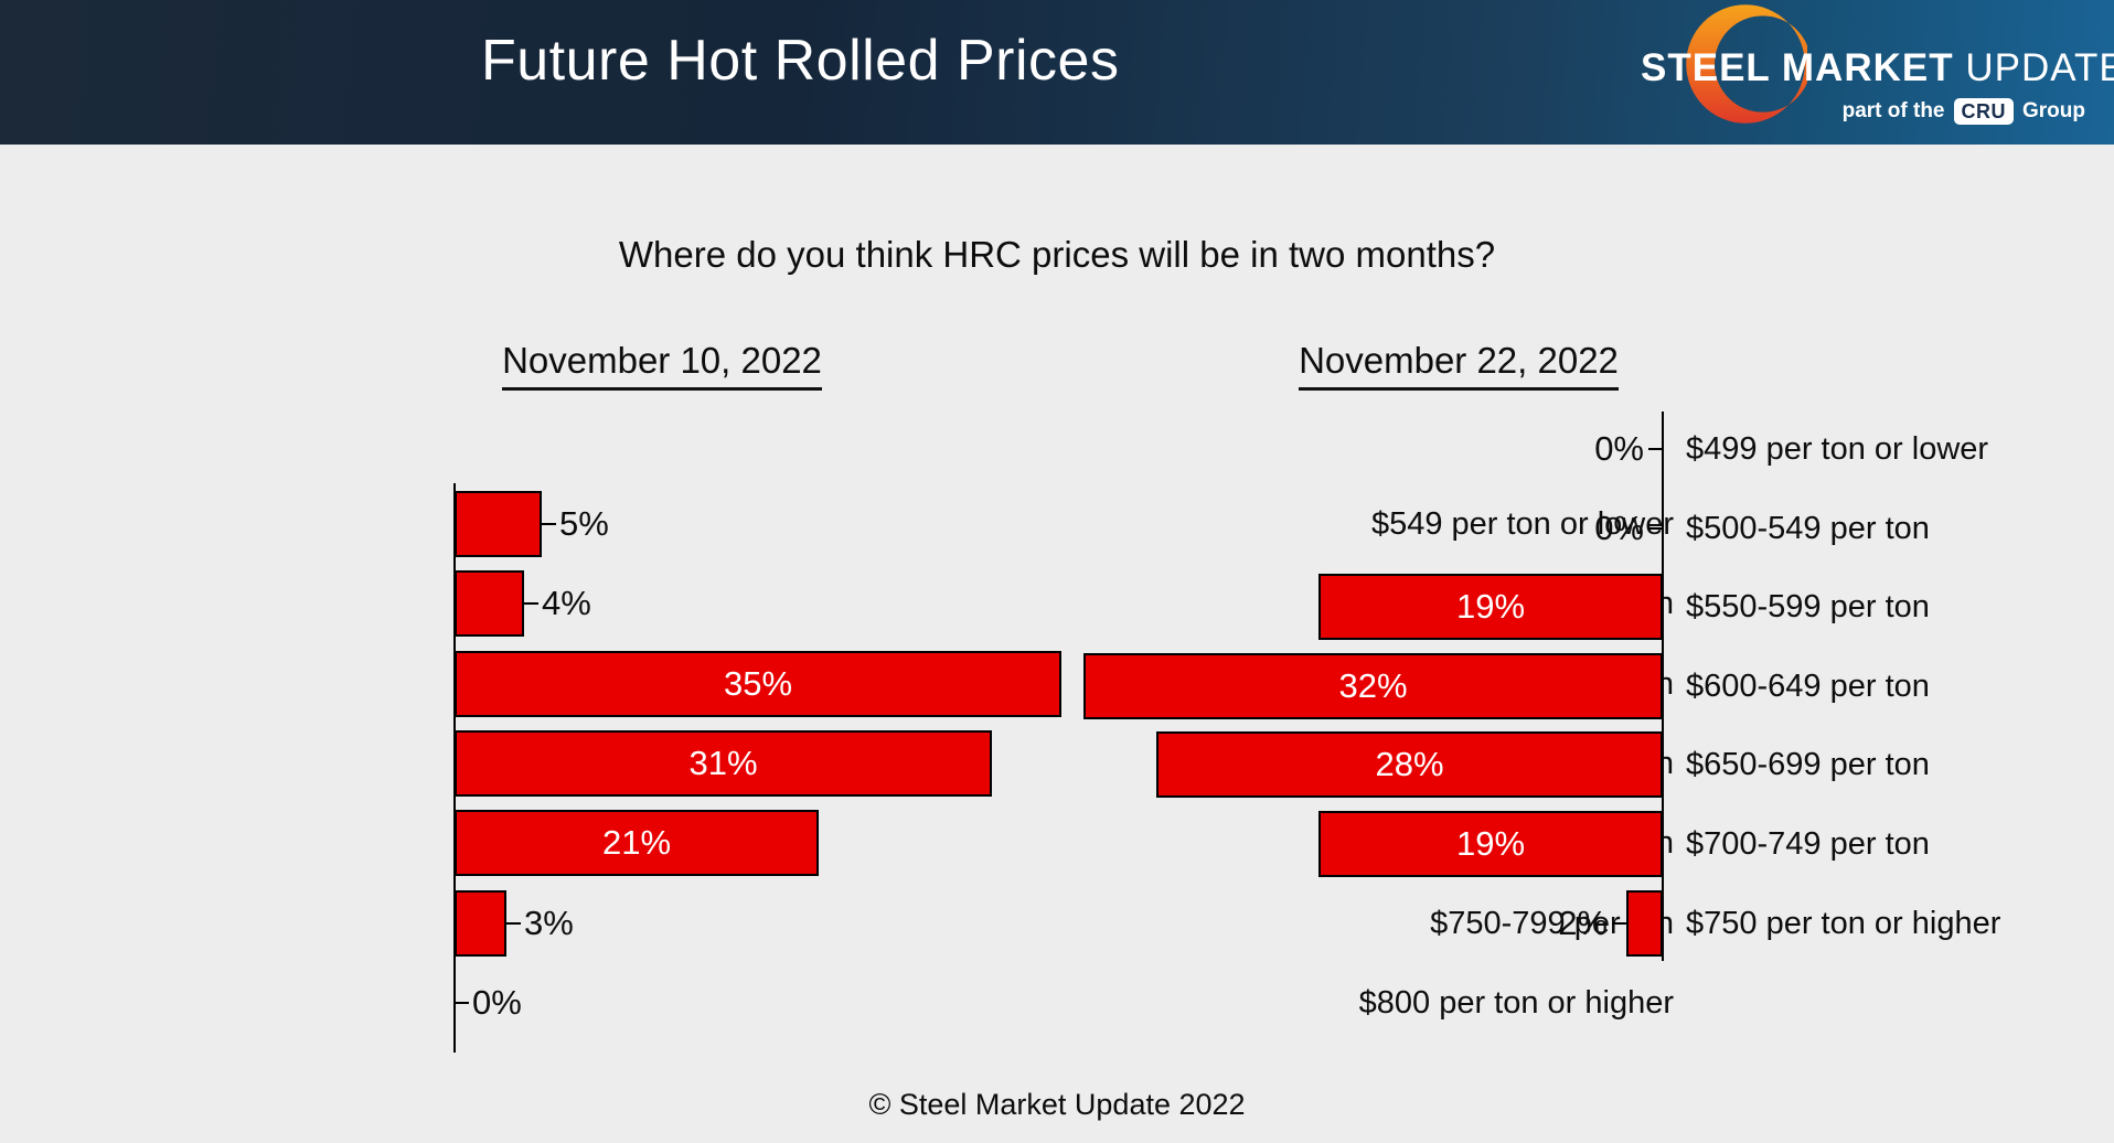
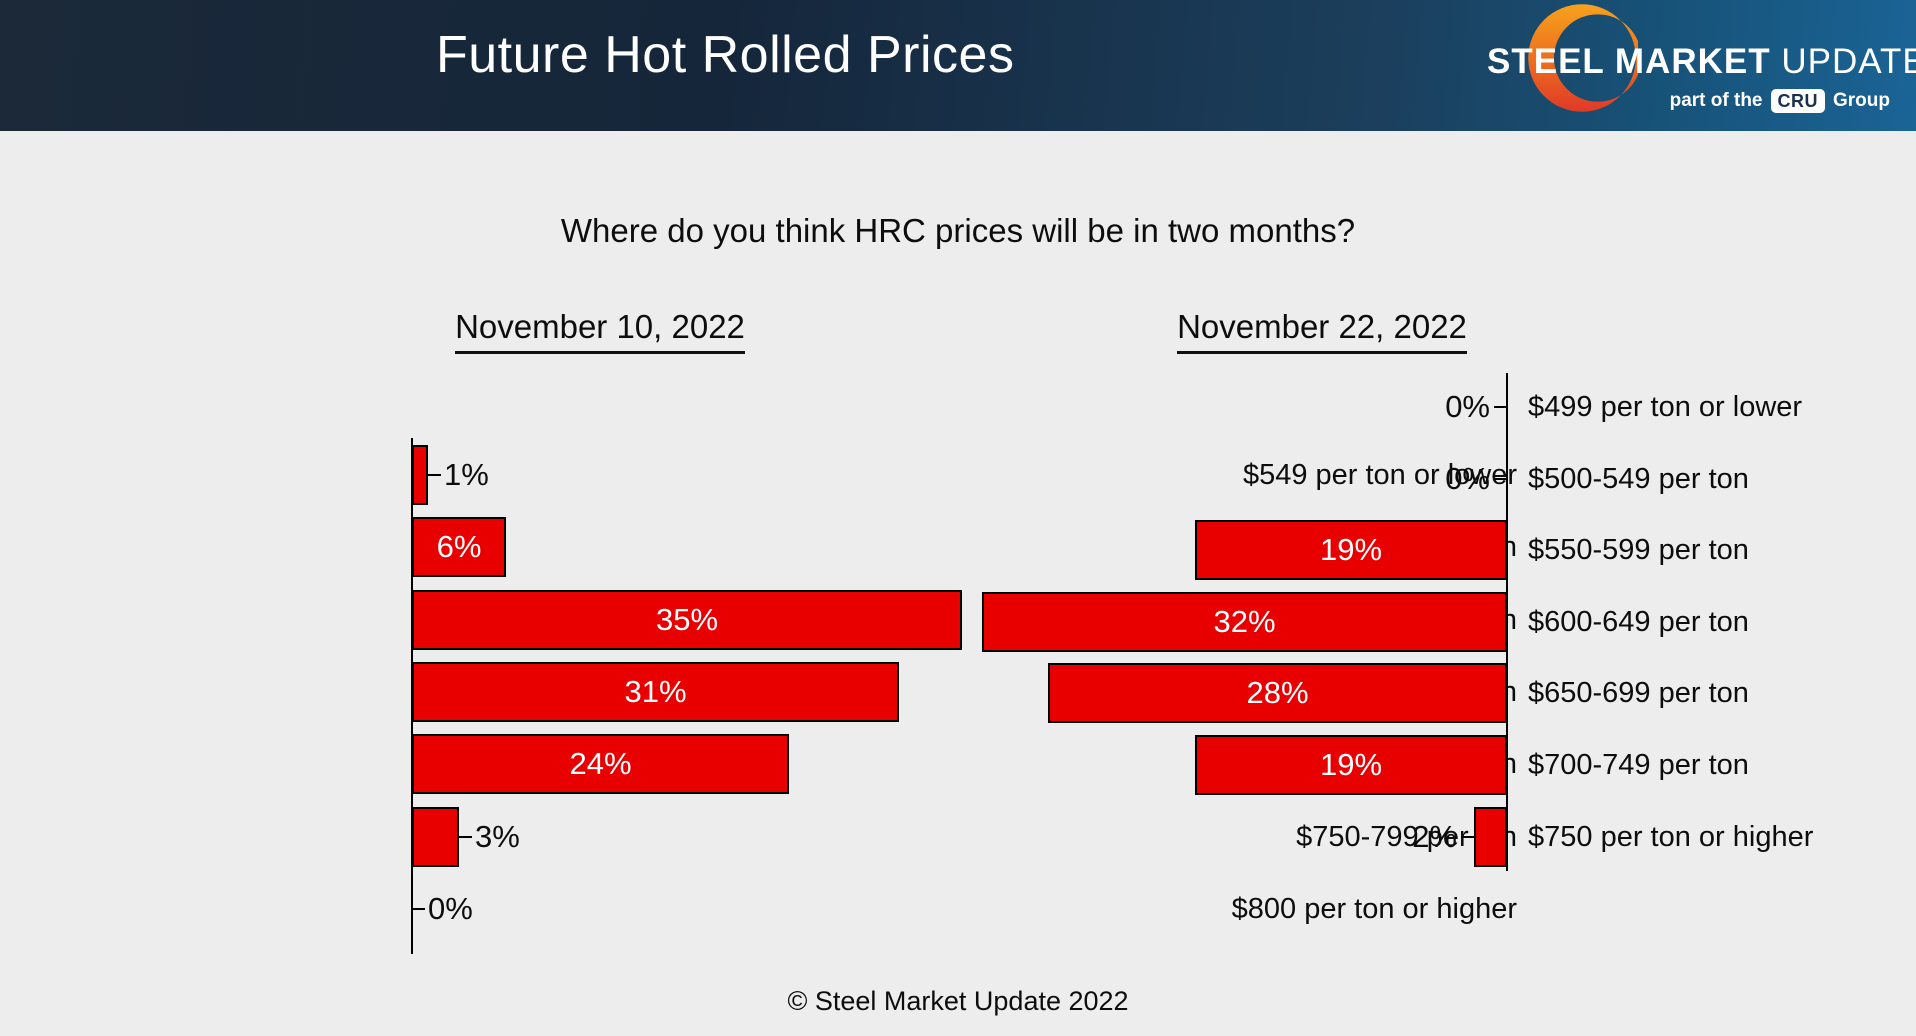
November 10, 2022/$549 per ton or lower: 5% -> 1%
November 10, 2022/$550-599 per ton: 4% -> 6%
November 10, 2022/$700-749 per ton: 21% -> 24%
